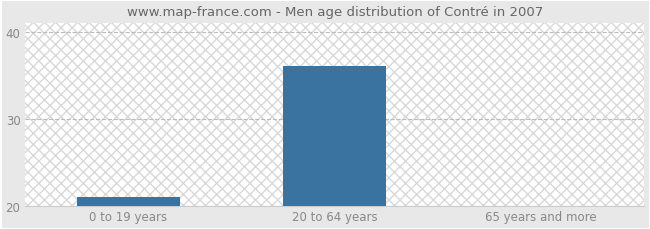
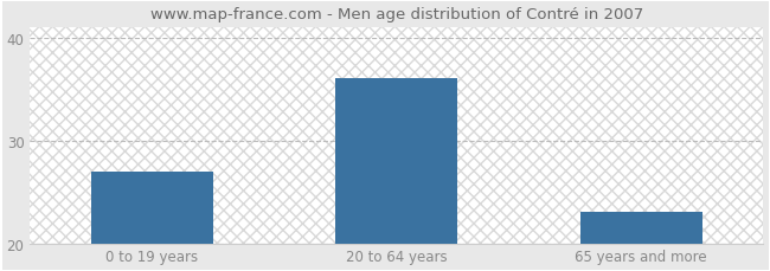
0 to 19 years: 21 -> 27
65 years and more: 20 -> 23
